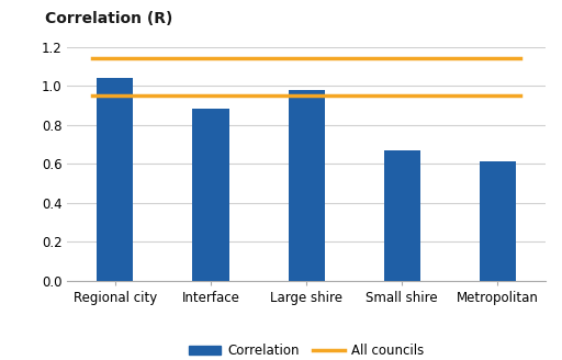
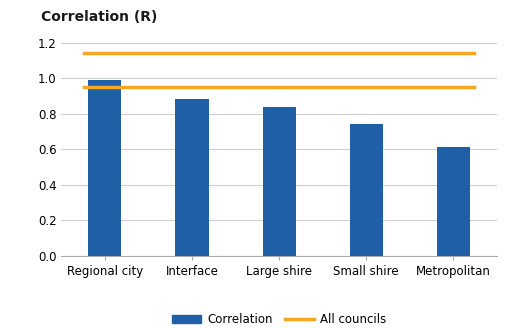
Regional city: 1.04 -> 0.99
Large shire: 0.98 -> 0.84
Small shire: 0.67 -> 0.74
